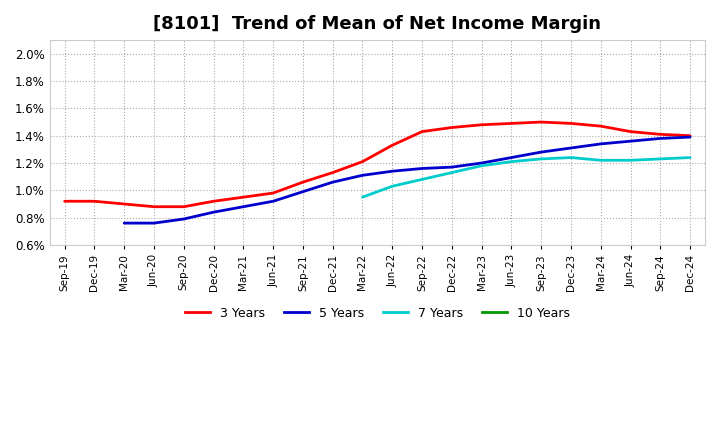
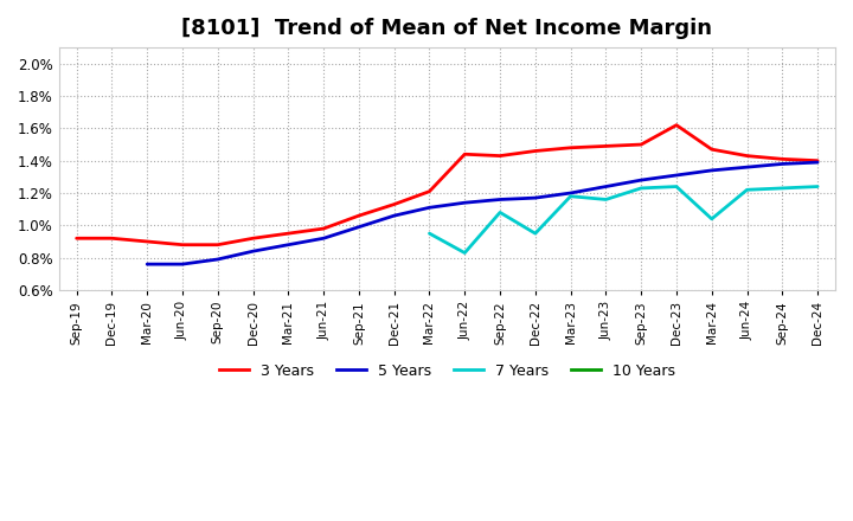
3 Years/Jun-22: 1.33% -> 1.44%
7 Years/Jun-22: 1.03% -> 0.83%
7 Years/Dec-22: 1.13% -> 0.95%
7 Years/Jun-23: 1.21% -> 1.16%
3 Years/Dec-23: 1.49% -> 1.62%
7 Years/Mar-24: 1.22% -> 1.04%
